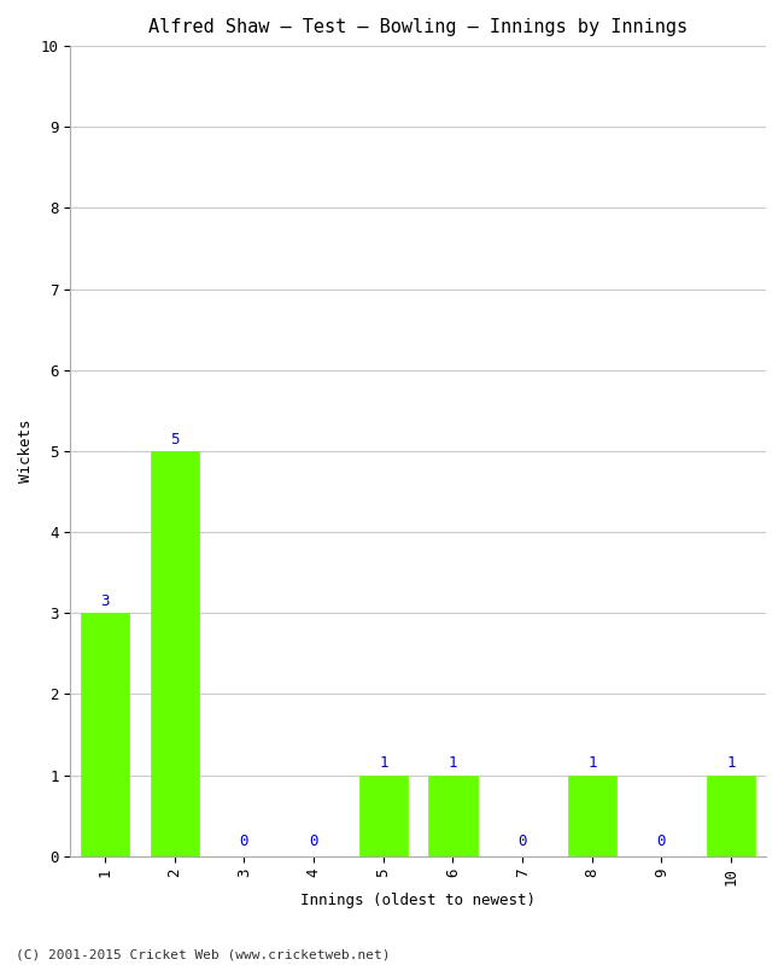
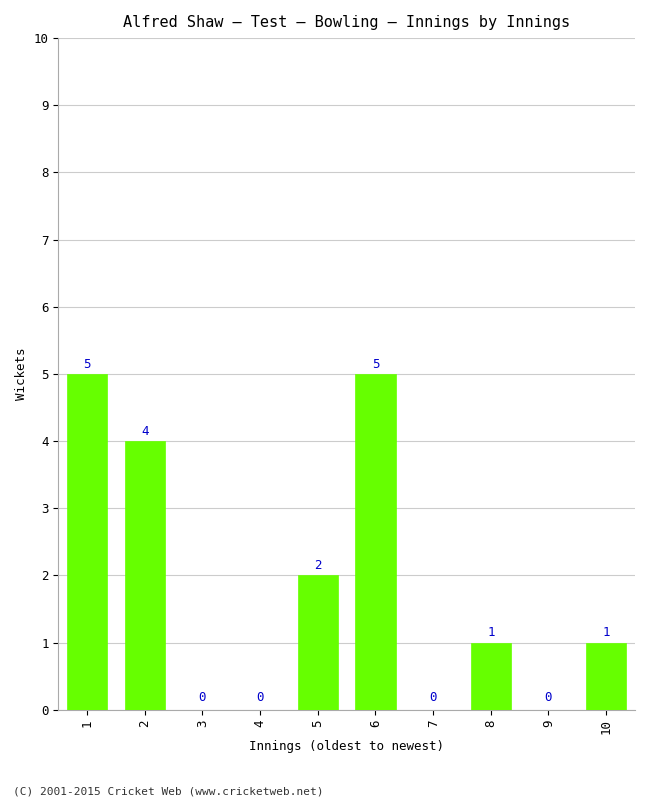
1: 3 -> 5
2: 5 -> 4
5: 1 -> 2
6: 1 -> 5
